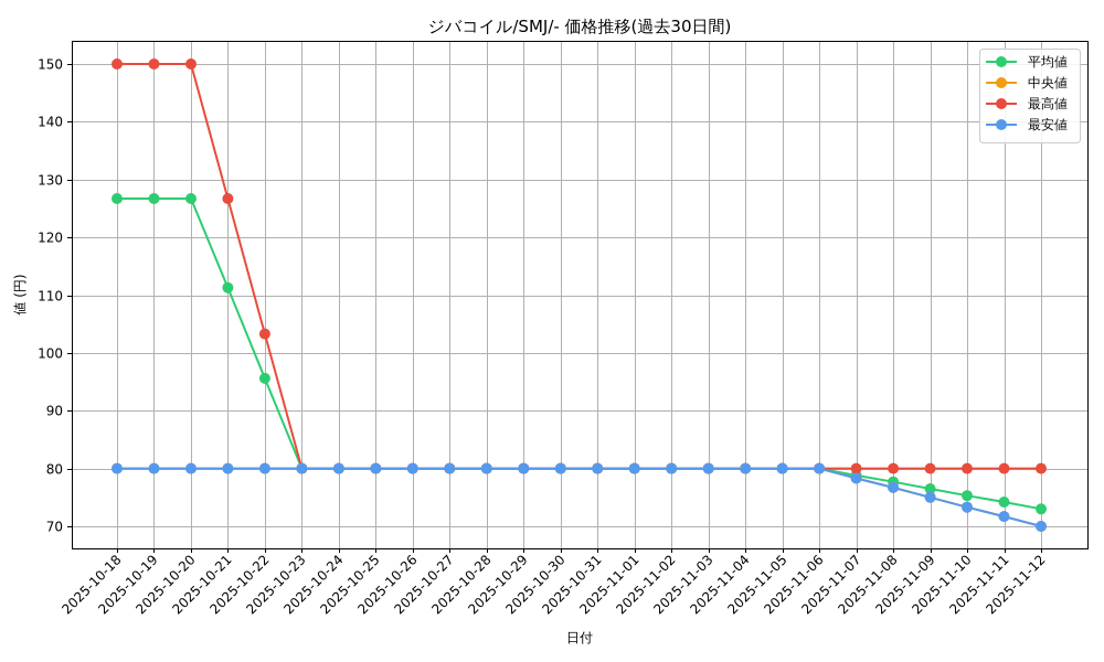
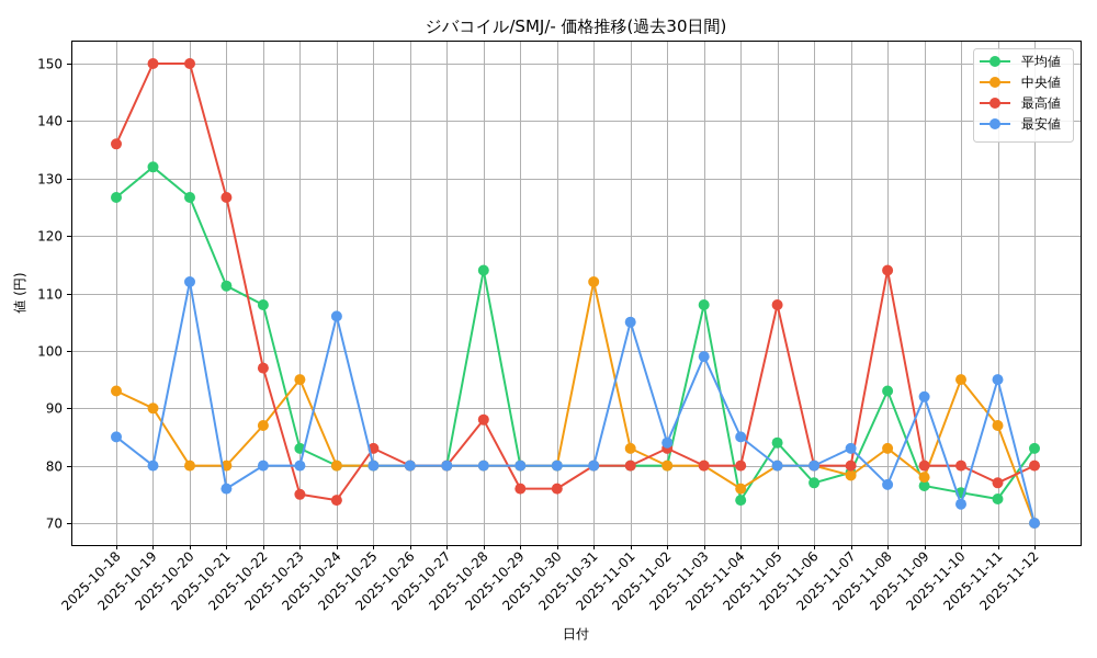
中央値/2025-10-18: 80 -> 93
最高値/2025-10-18: 150 -> 136
最安値/2025-10-18: 80 -> 85
平均値/2025-10-19: 127 -> 132
中央値/2025-10-19: 80 -> 90
最安値/2025-10-20: 80 -> 112
最安値/2025-10-21: 80 -> 76
平均値/2025-10-22: 96 -> 108
中央値/2025-10-22: 80 -> 87
最高値/2025-10-22: 103 -> 97
平均値/2025-10-23: 80 -> 83
中央値/2025-10-23: 80 -> 95
最高値/2025-10-23: 80 -> 75
最高値/2025-10-24: 80 -> 74
最安値/2025-10-24: 80 -> 106
最高値/2025-10-25: 80 -> 83
平均値/2025-10-28: 80 -> 114
最高値/2025-10-28: 80 -> 88
最高値/2025-10-29: 80 -> 76
最高値/2025-10-30: 80 -> 76
中央値/2025-10-31: 80 -> 112
中央値/2025-11-01: 80 -> 83
最安値/2025-11-01: 80 -> 105
最高値/2025-11-02: 80 -> 83
最安値/2025-11-02: 80 -> 84
平均値/2025-11-03: 80 -> 108
最安値/2025-11-03: 80 -> 99
平均値/2025-11-04: 80 -> 74
中央値/2025-11-04: 80 -> 76
最安値/2025-11-04: 80 -> 85
平均値/2025-11-05: 80 -> 84
最高値/2025-11-05: 80 -> 108
平均値/2025-11-06: 80 -> 77
最安値/2025-11-07: 78 -> 83
平均値/2025-11-08: 78 -> 93
中央値/2025-11-08: 77 -> 83
最高値/2025-11-08: 80 -> 114
中央値/2025-11-09: 75 -> 78
最安値/2025-11-09: 75 -> 92
中央値/2025-11-10: 73 -> 95
中央値/2025-11-11: 72 -> 87
最高値/2025-11-11: 80 -> 77
最安値/2025-11-11: 72 -> 95
平均値/2025-11-12: 73 -> 83
